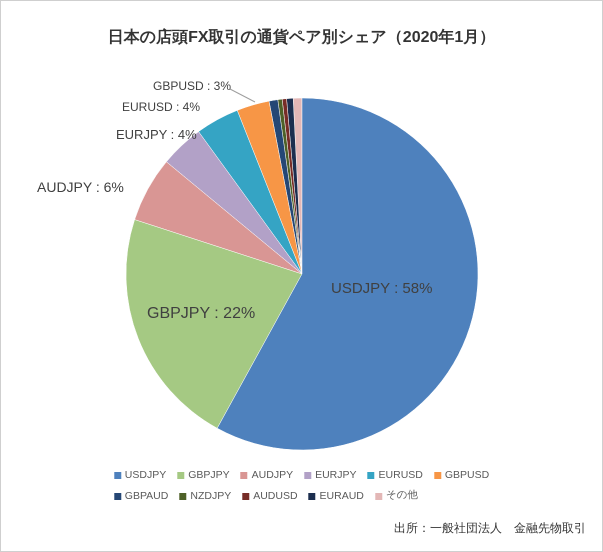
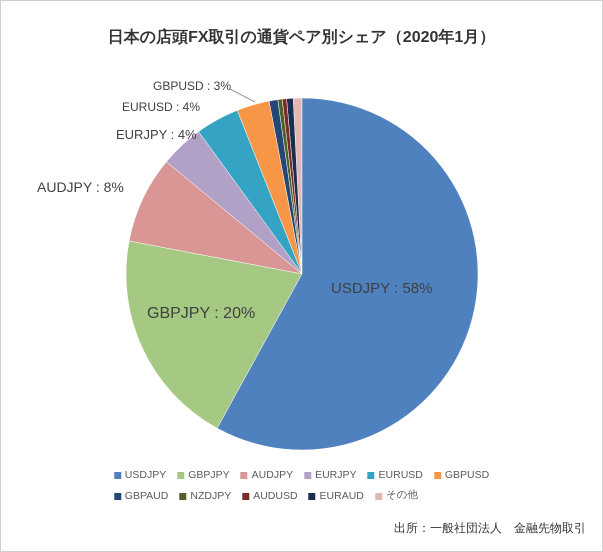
GBPJPY: 22% -> 20%
AUDJPY: 6% -> 8%
